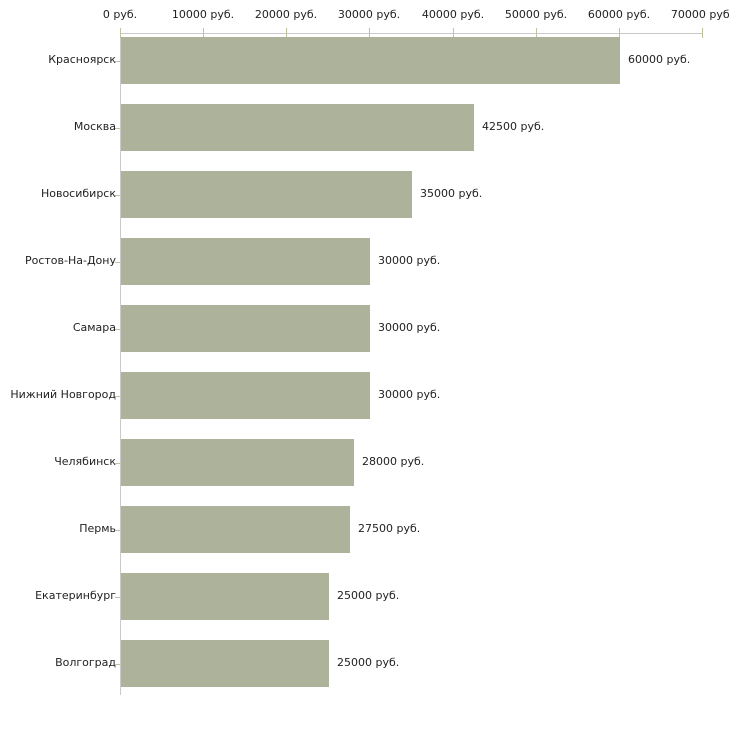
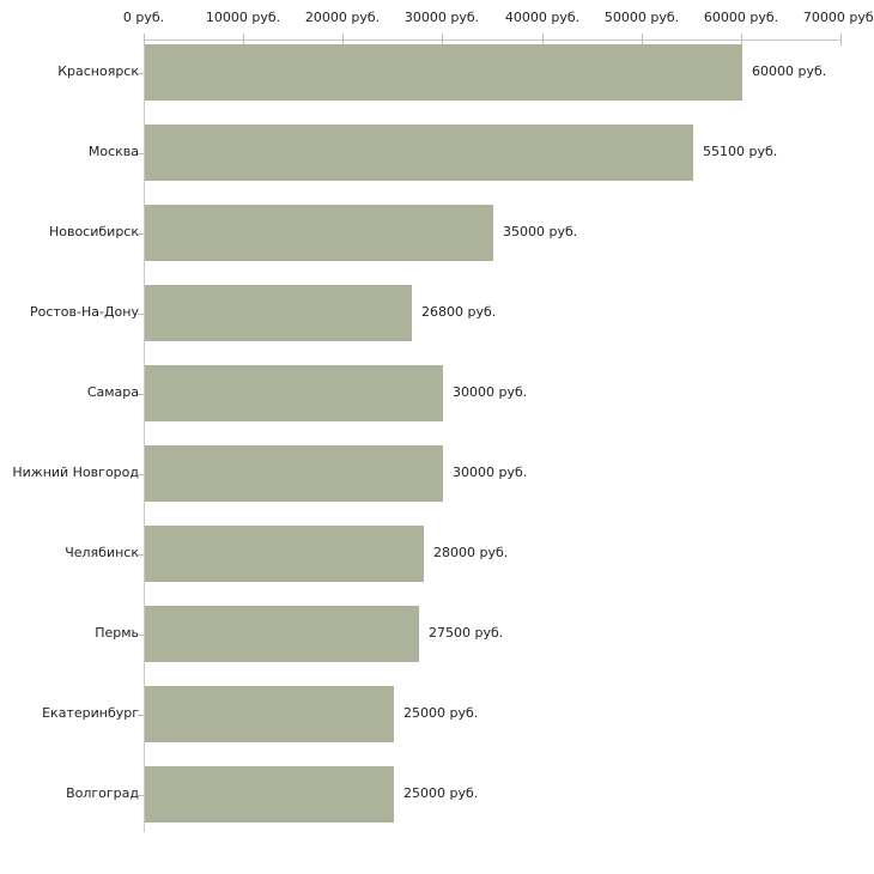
Москва: 42500 -> 55100
Ростов-На-Дону: 30000 -> 26800
